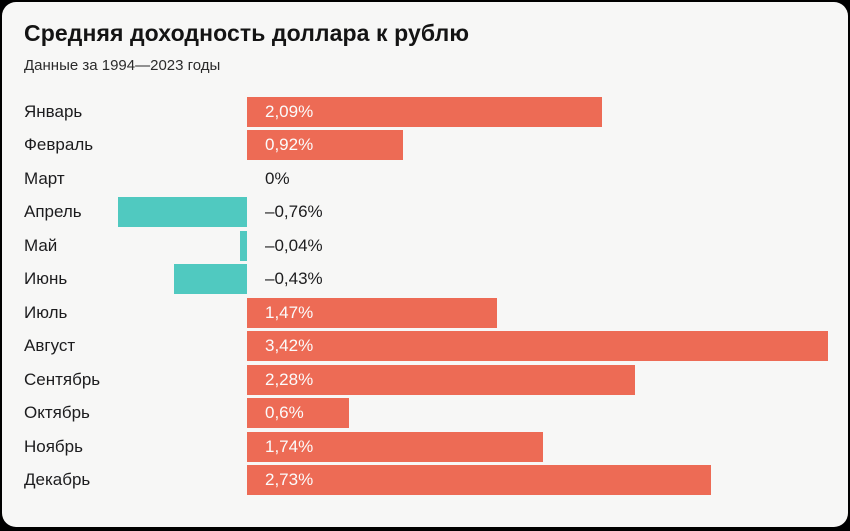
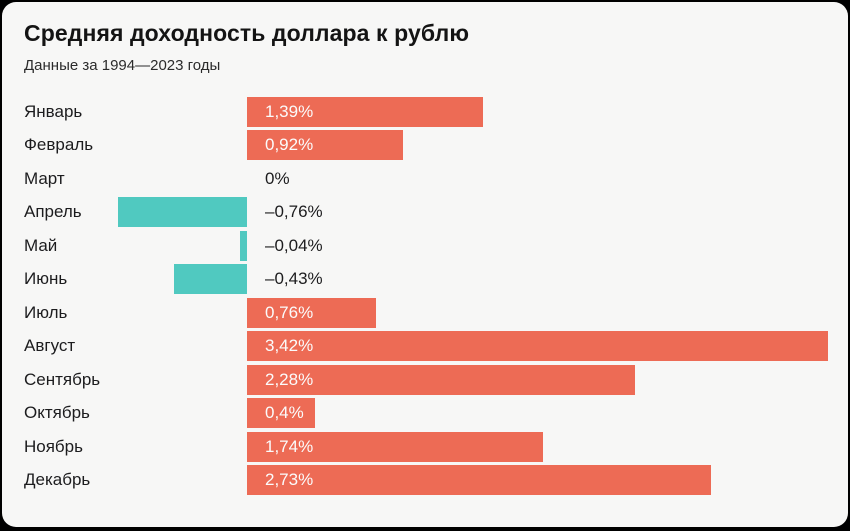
Январь: 2,09% -> 1,39%
Июль: 1,47% -> 0,76%
Октябрь: 0,6% -> 0,4%
